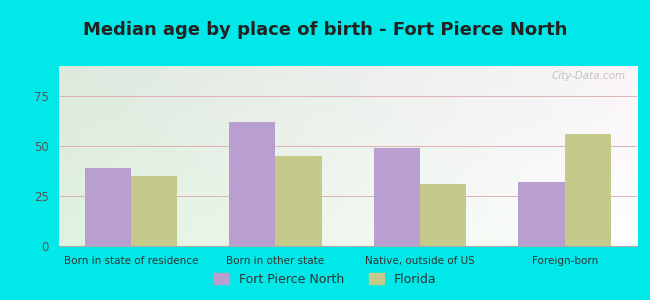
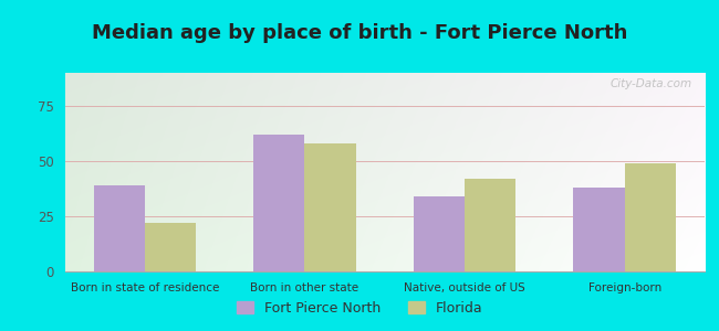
Florida/Born in state of residence: 35 -> 22
Florida/Born in other state: 45 -> 58
Fort Pierce North/Native, outside of US: 49 -> 34
Florida/Native, outside of US: 31 -> 42
Fort Pierce North/Foreign-born: 32 -> 38
Florida/Foreign-born: 56 -> 49
